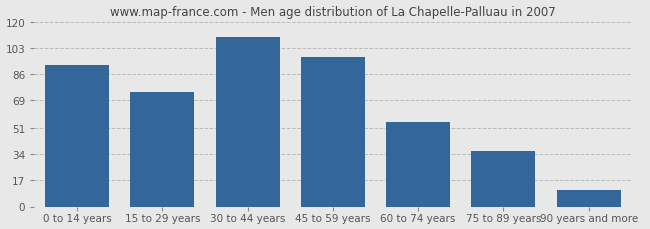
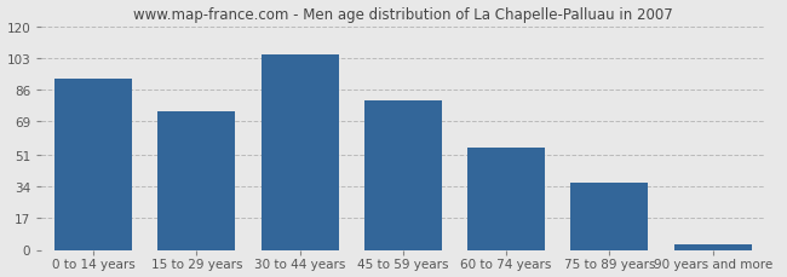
30 to 44 years: 110 -> 105
45 to 59 years: 97 -> 80
90 years and more: 11 -> 3
